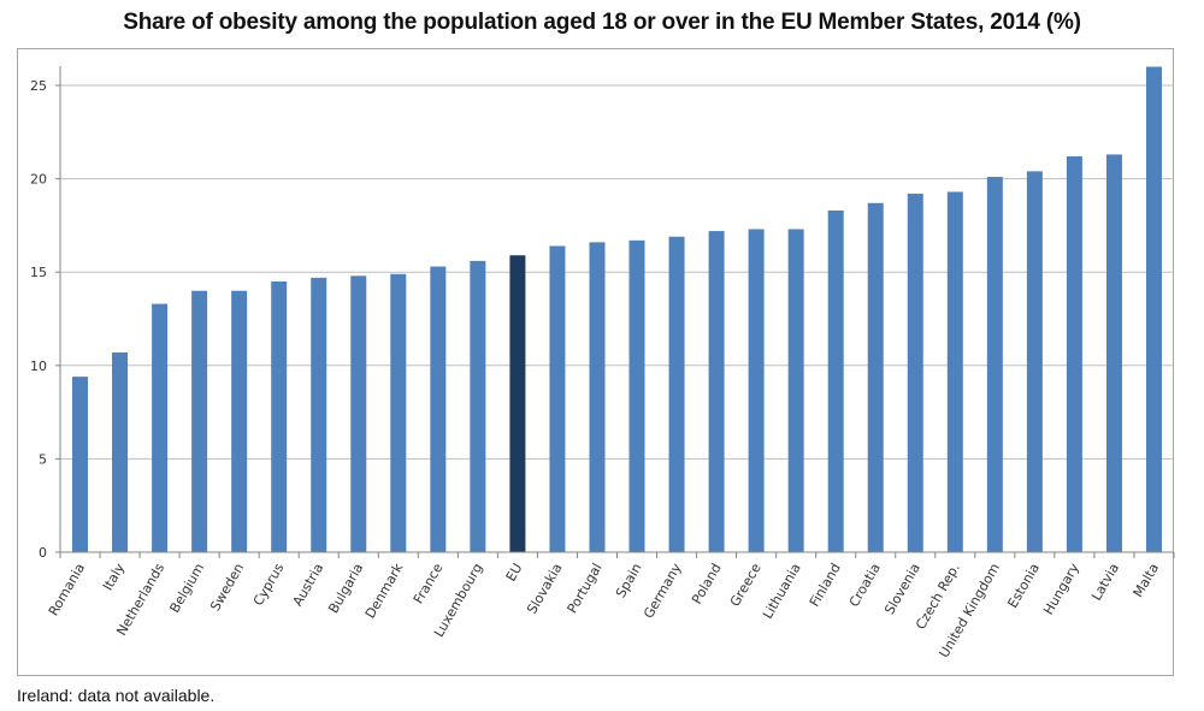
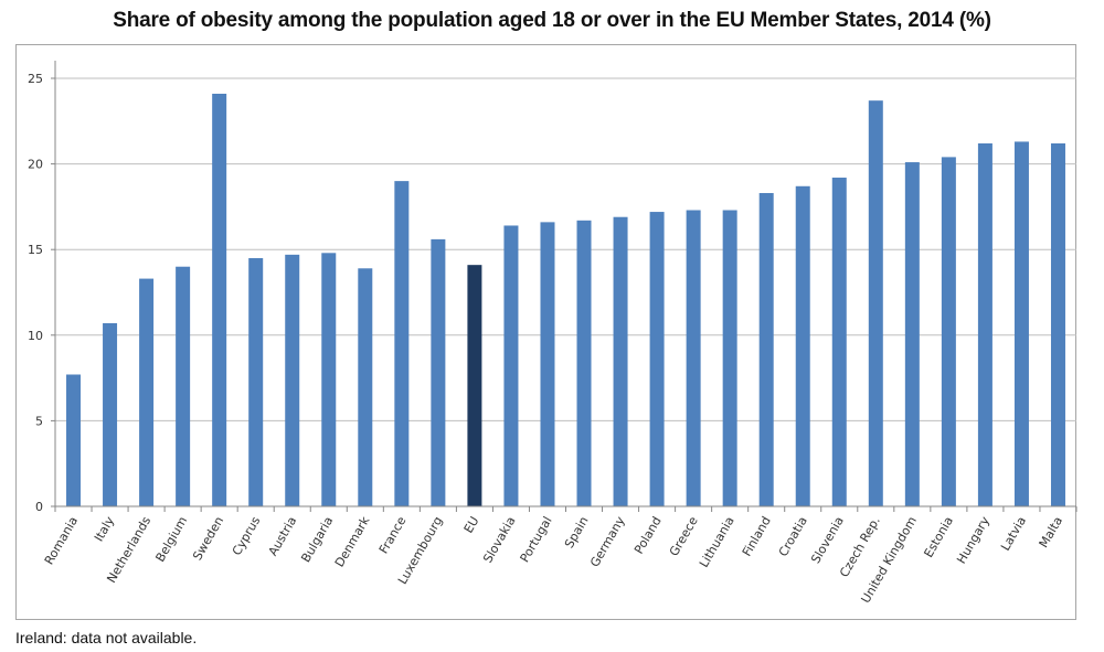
Romania: 9.4 -> 7.7
Sweden: 14.0 -> 24.1
Denmark: 14.9 -> 13.9
France: 15.3 -> 19.0
EU: 15.9 -> 14.1
Czech Rep.: 19.3 -> 23.7
Malta: 26.0 -> 21.2
